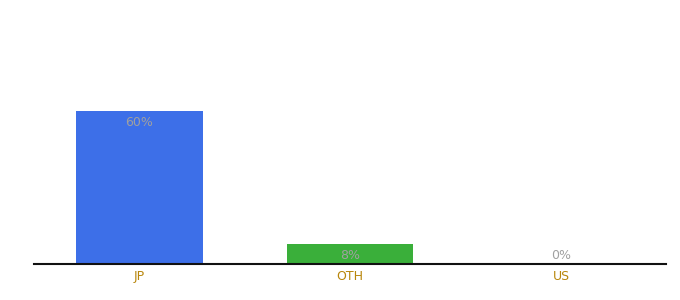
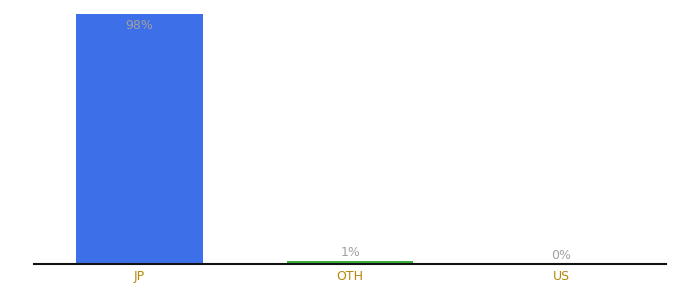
JP: 60% -> 98%
OTH: 8% -> 1%
